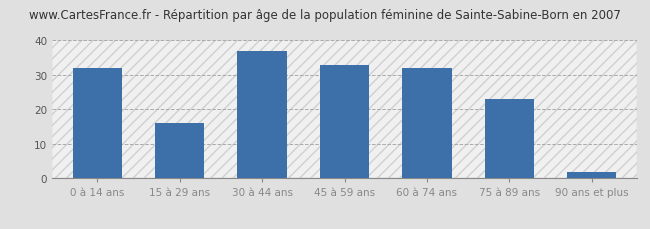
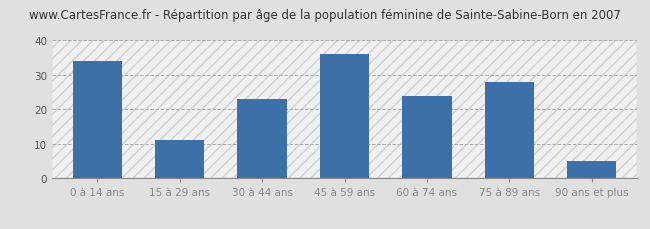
0 à 14 ans: 32 -> 34
15 à 29 ans: 16 -> 11
30 à 44 ans: 37 -> 23
45 à 59 ans: 33 -> 36
60 à 74 ans: 32 -> 24
75 à 89 ans: 23 -> 28
90 ans et plus: 2 -> 5
